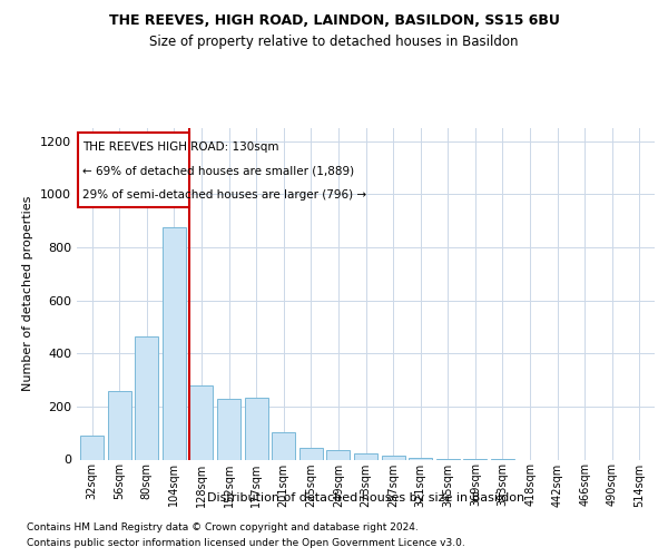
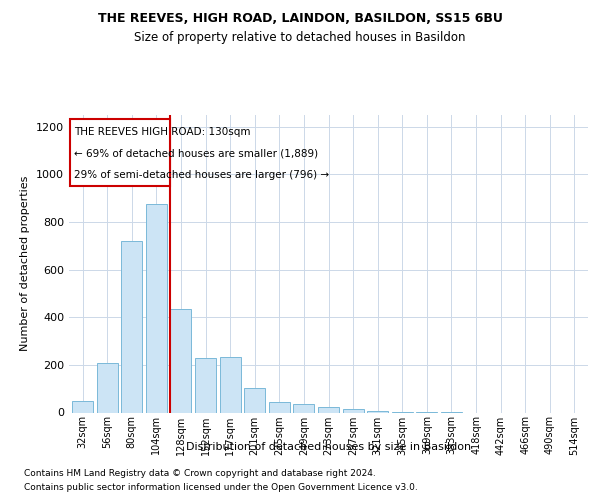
32sqm: 90 -> 50
56sqm: 260 -> 210
80sqm: 465 -> 720
128sqm: 280 -> 435
